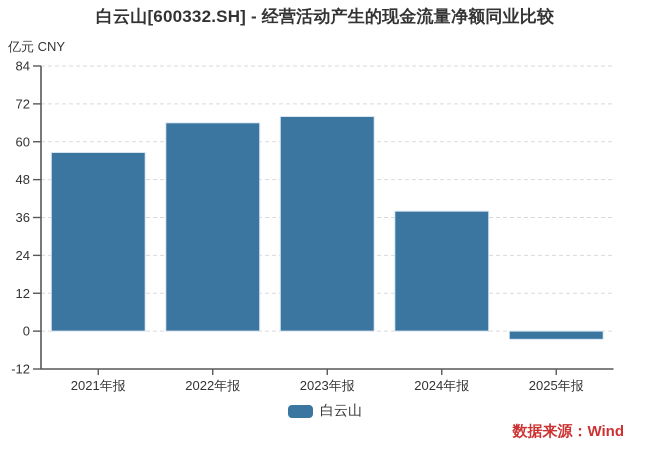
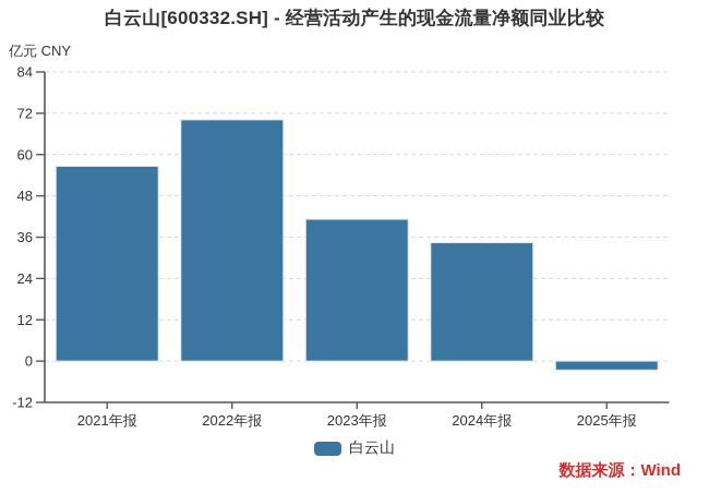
2022年报: 66 -> 70
2023年报: 68 -> 41
2024年报: 38 -> 34
